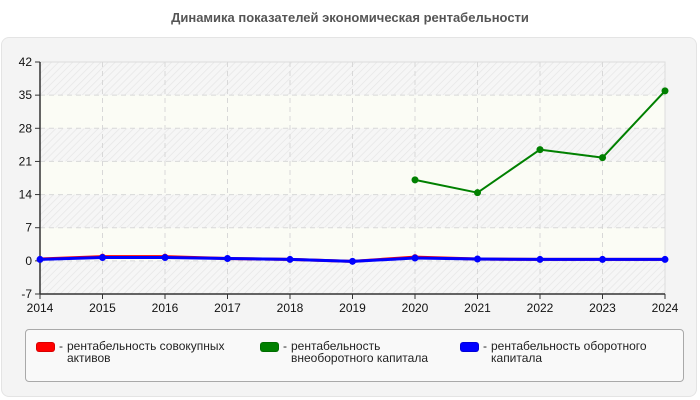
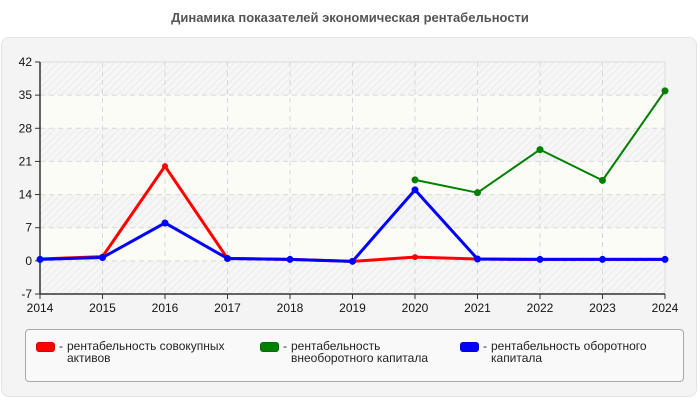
рентабельность совокупных активов/2016: 1 -> 20
рентабельность оборотного капитала/2016: 1 -> 8
рентабельность оборотного капитала/2020: 1 -> 15
рентабельность внеоборотного капитала/2023: 22 -> 17
